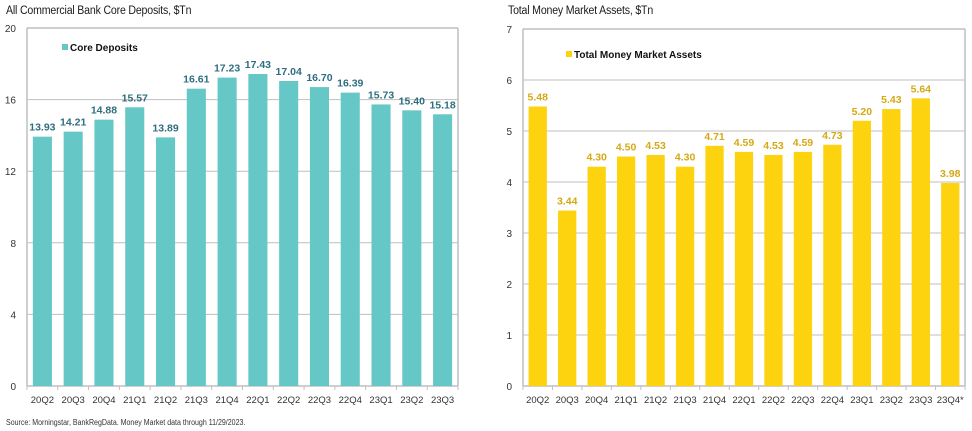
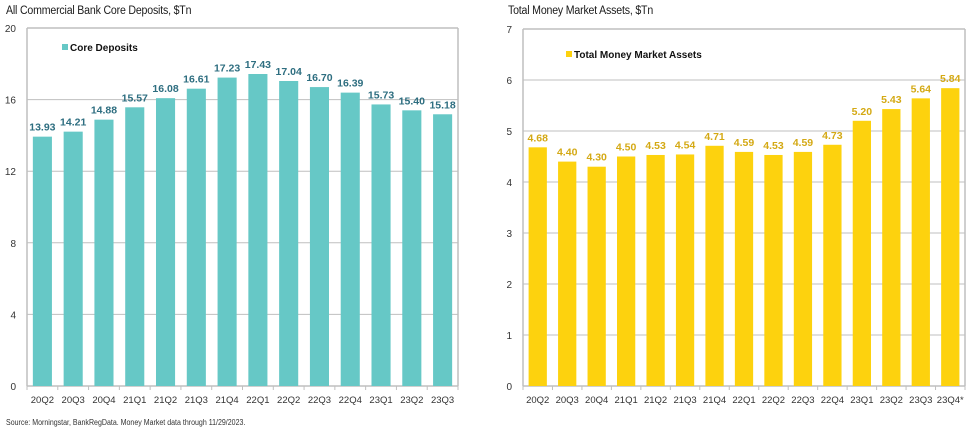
All Commercial Bank Core Deposits, $Tn/21Q2: 13.89 -> 16.08
Total Money Market Assets, $Tn/20Q2: 5.48 -> 4.68
Total Money Market Assets, $Tn/20Q3: 3.44 -> 4.40
Total Money Market Assets, $Tn/21Q3: 4.30 -> 4.54
Total Money Market Assets, $Tn/23Q4*: 3.98 -> 5.84
